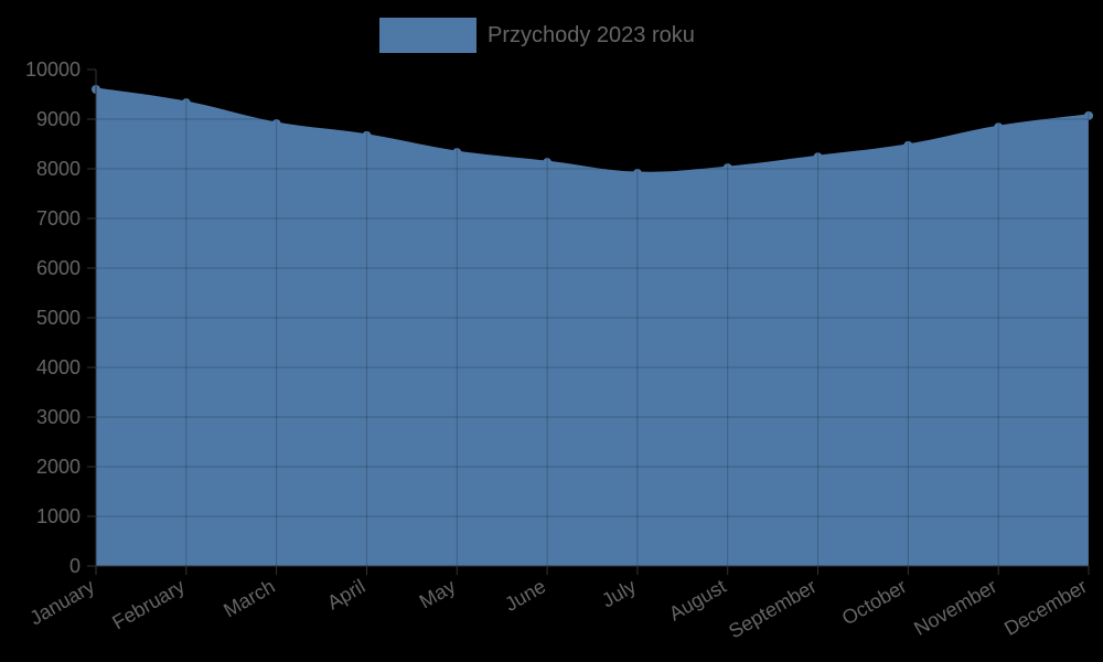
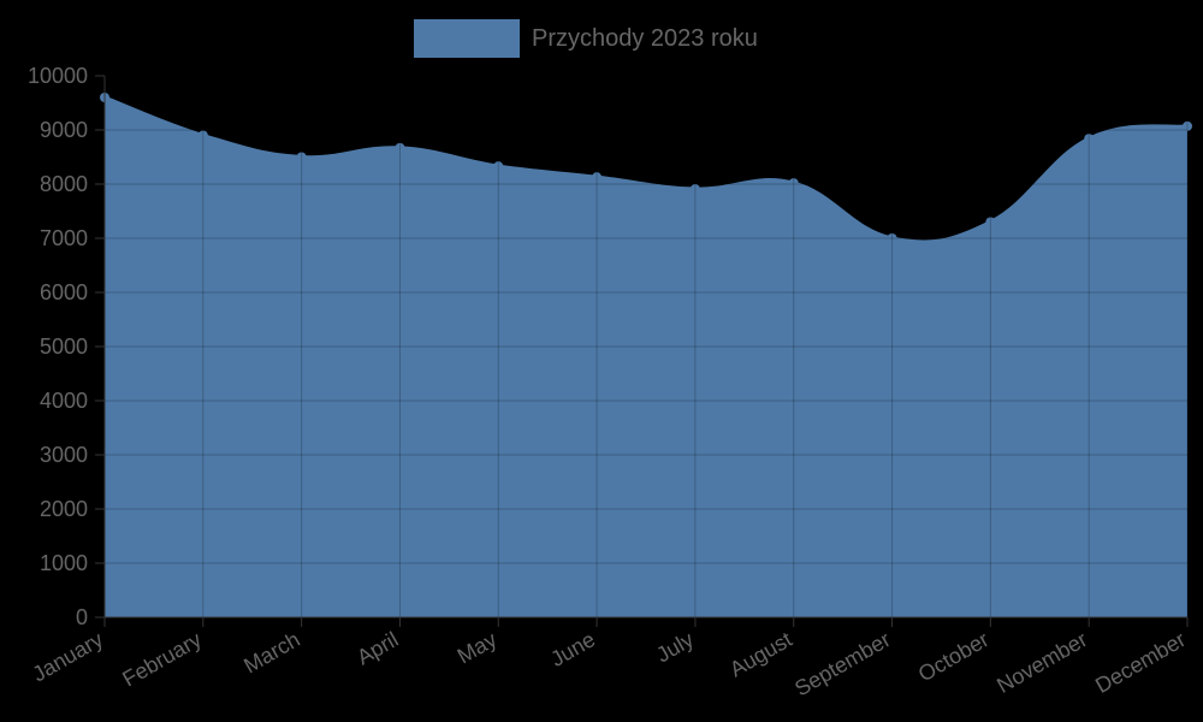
February: 9300 -> 8900
March: 8900 -> 8500
September: 8200 -> 7000
October: 8500 -> 7300
